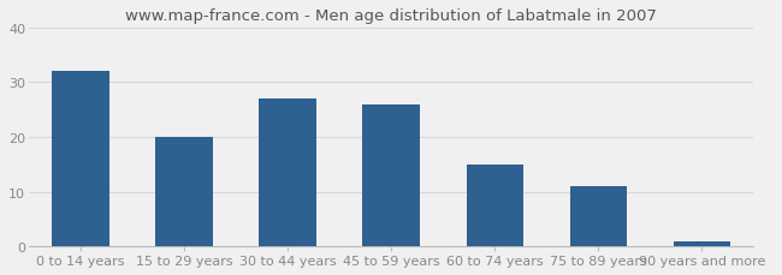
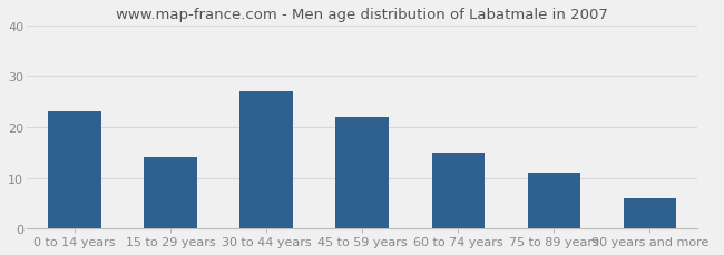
0 to 14 years: 32 -> 23
15 to 29 years: 20 -> 14
45 to 59 years: 26 -> 22
90 years and more: 1 -> 6
